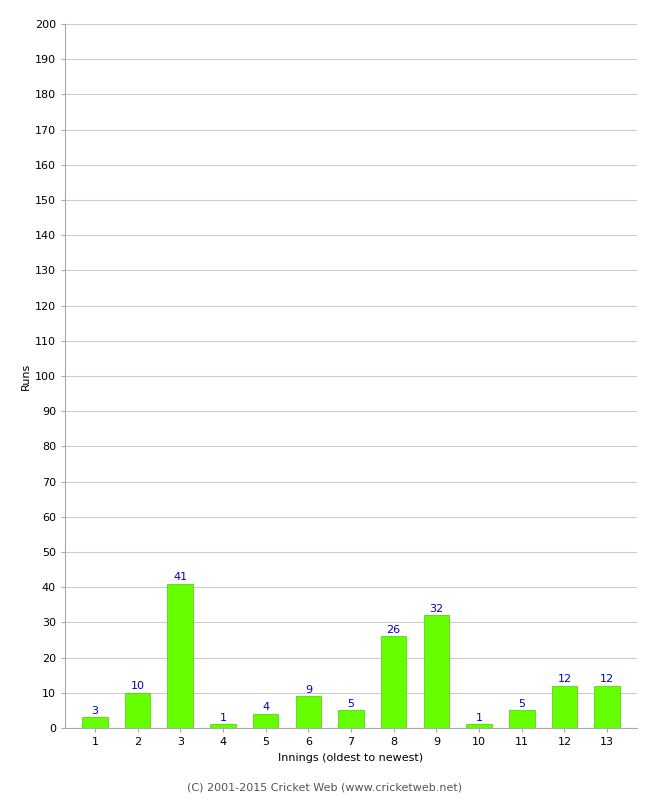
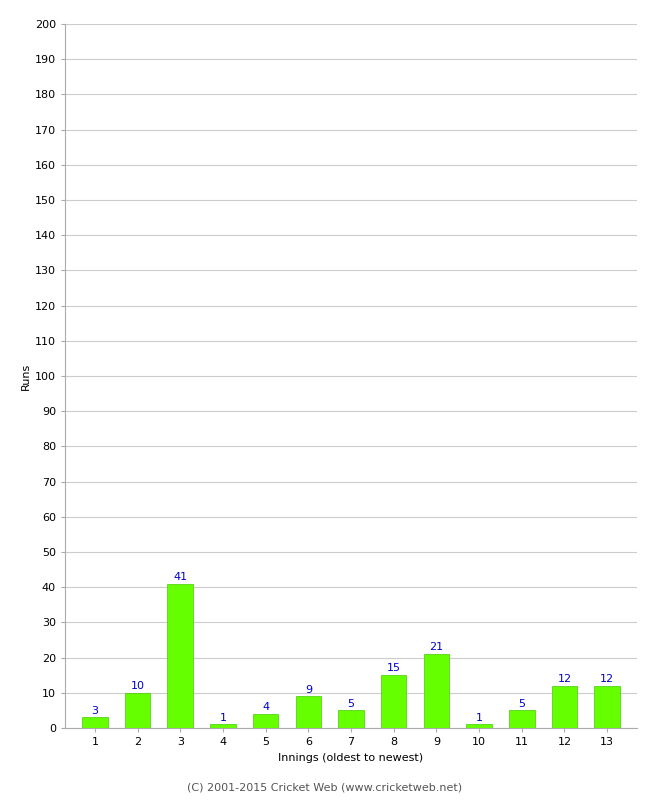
8: 26 -> 15
9: 32 -> 21
